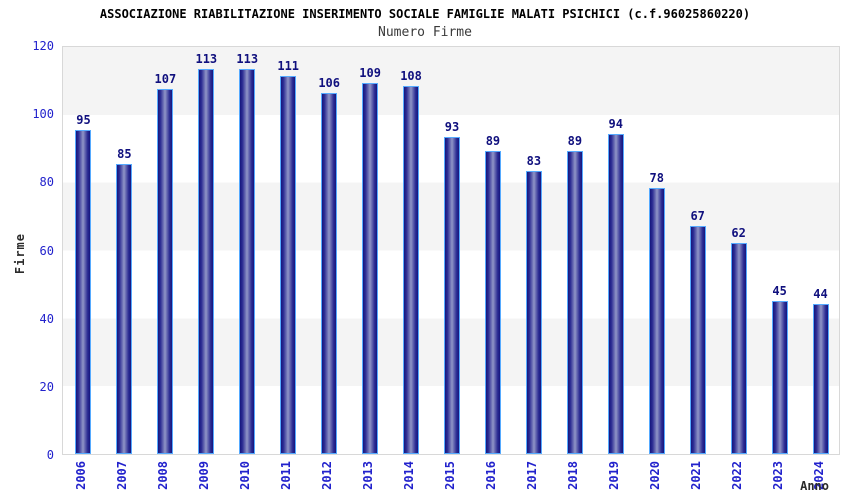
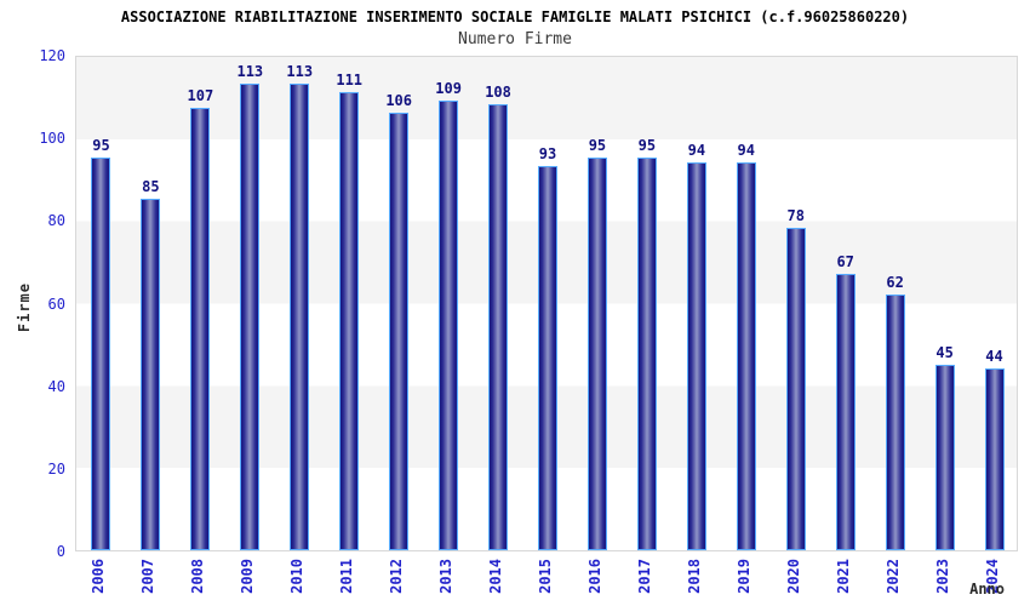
2016: 89 -> 95
2017: 83 -> 95
2018: 89 -> 94
